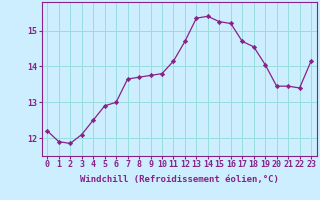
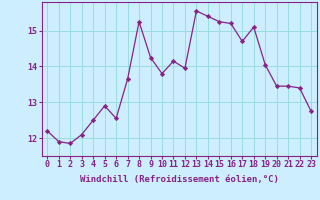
6: 13.00 -> 12.55
8: 13.70 -> 15.25
9: 13.75 -> 14.25
12: 14.70 -> 13.95
13: 15.35 -> 15.55
18: 14.55 -> 15.10
23: 14.15 -> 12.75
